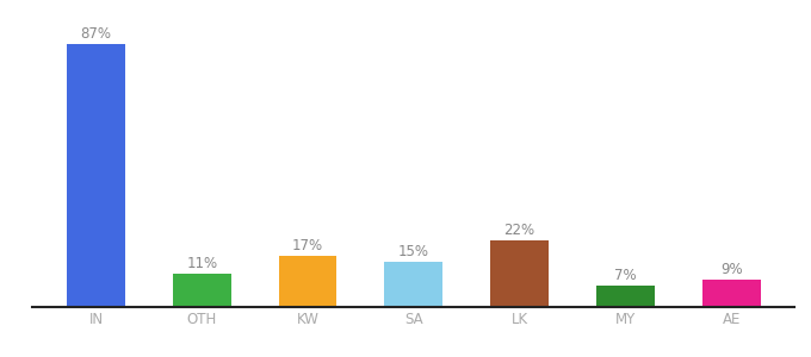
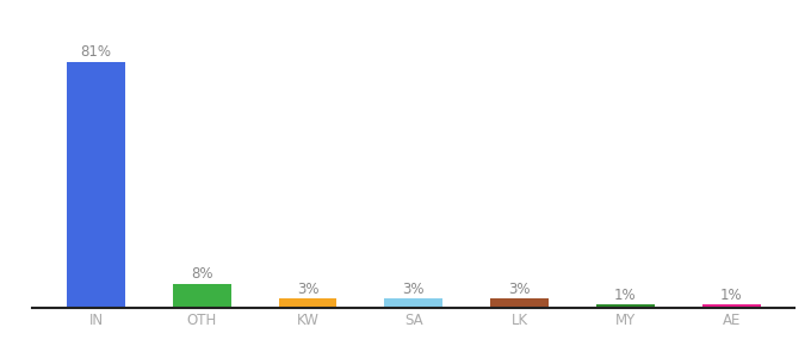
IN: 87% -> 81%
OTH: 11% -> 8%
KW: 17% -> 3%
SA: 15% -> 3%
LK: 22% -> 3%
MY: 7% -> 1%
AE: 9% -> 1%
